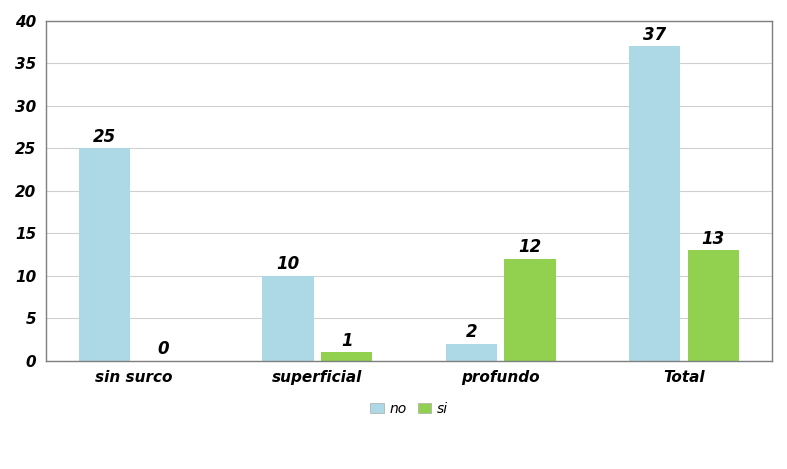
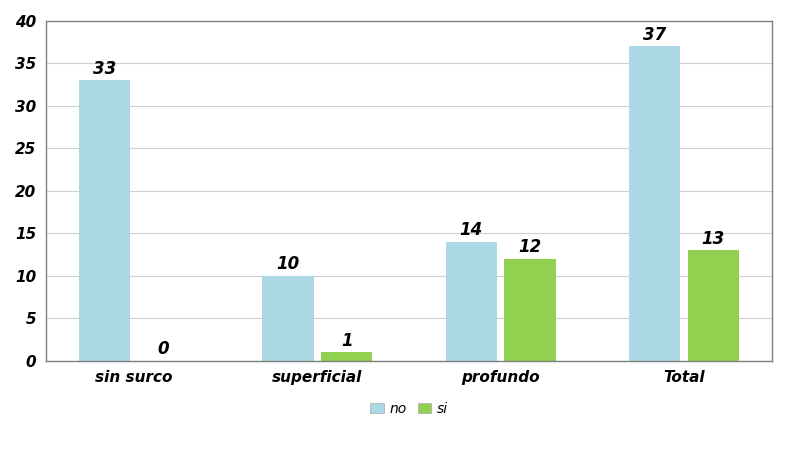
no/sin surco: 25 -> 33
no/profundo: 2 -> 14
